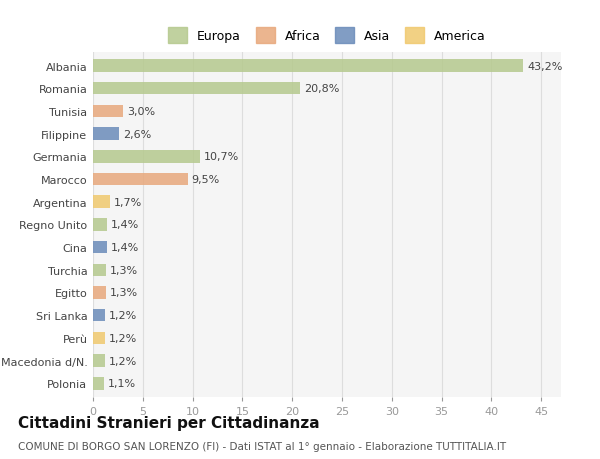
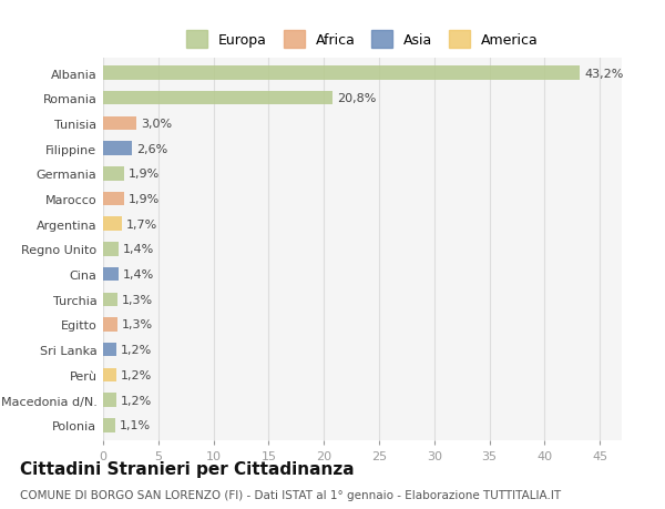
Germania: 10,7% -> 1,9%
Marocco: 9,5% -> 1,9%
